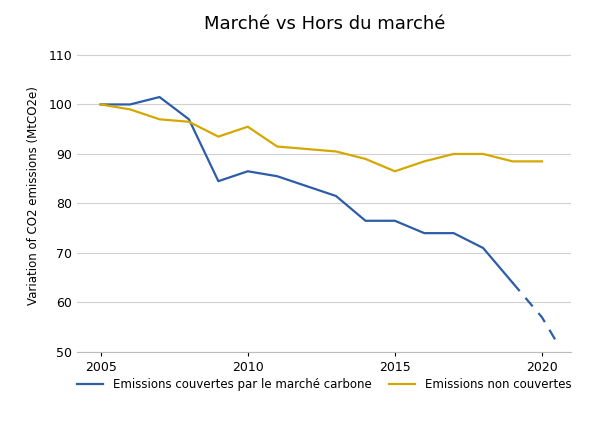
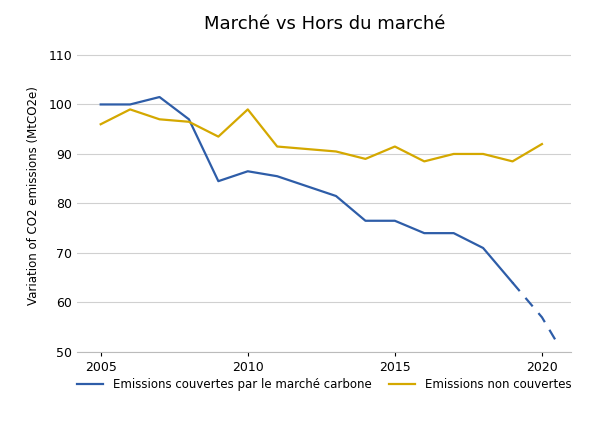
Emissions non couvertes/2005: 100.0 -> 96.0
Emissions non couvertes/2010: 95.5 -> 99.0
Emissions non couvertes/2015: 86.5 -> 91.5
Emissions non couvertes/2020: 88.5 -> 92.0
